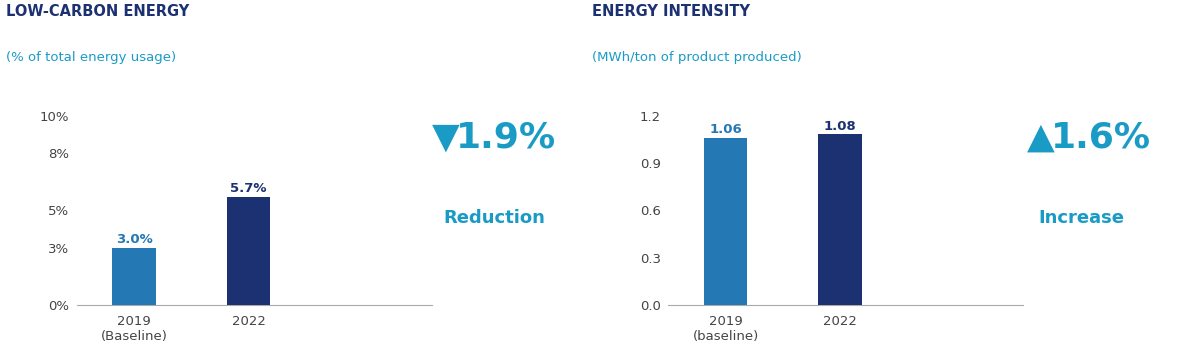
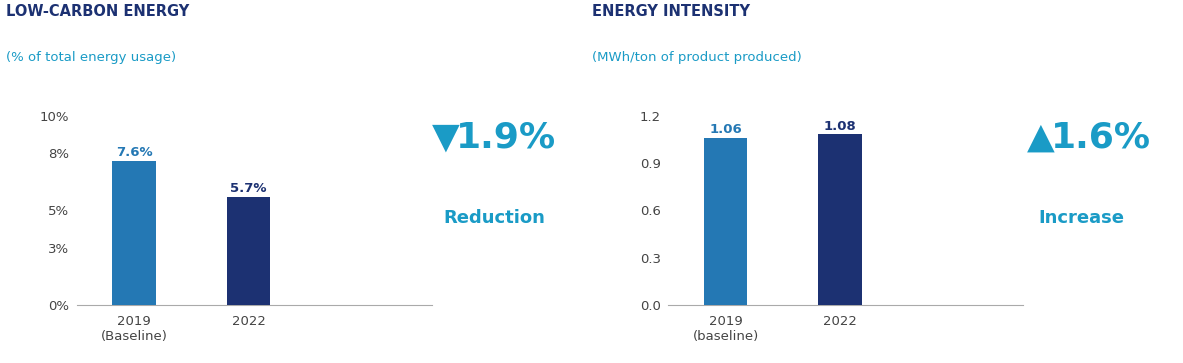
2019 (Baseline): 3.0% -> 7.6%
